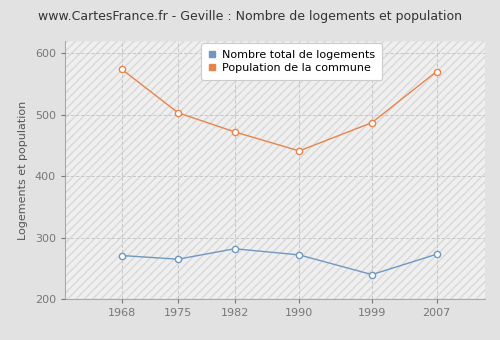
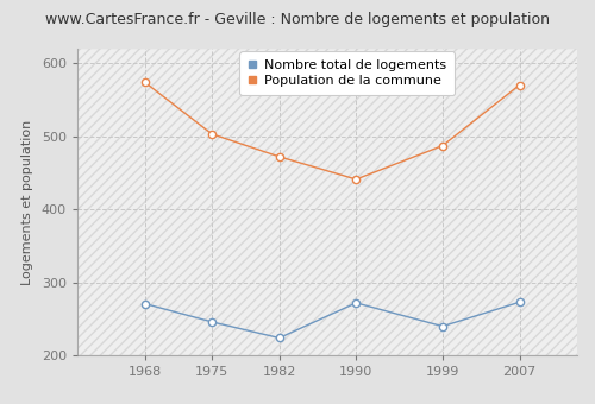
Nombre total de logements/1975: 265 -> 246
Nombre total de logements/1982: 282 -> 224
